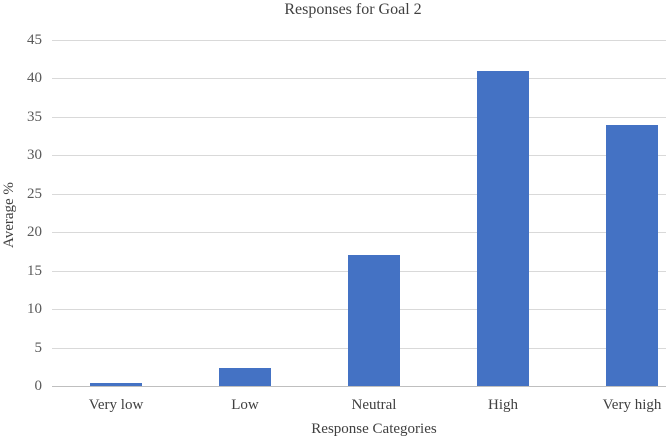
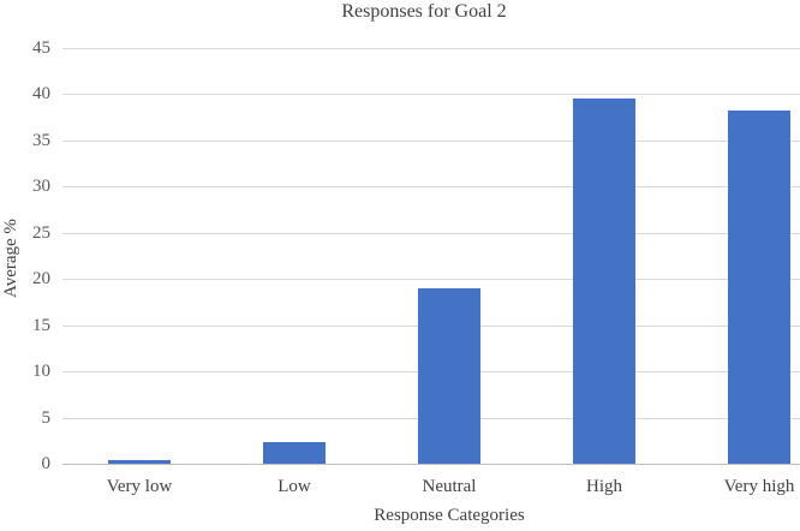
Neutral: 17 -> 19
High: 41 -> 40
Very high: 34 -> 38
